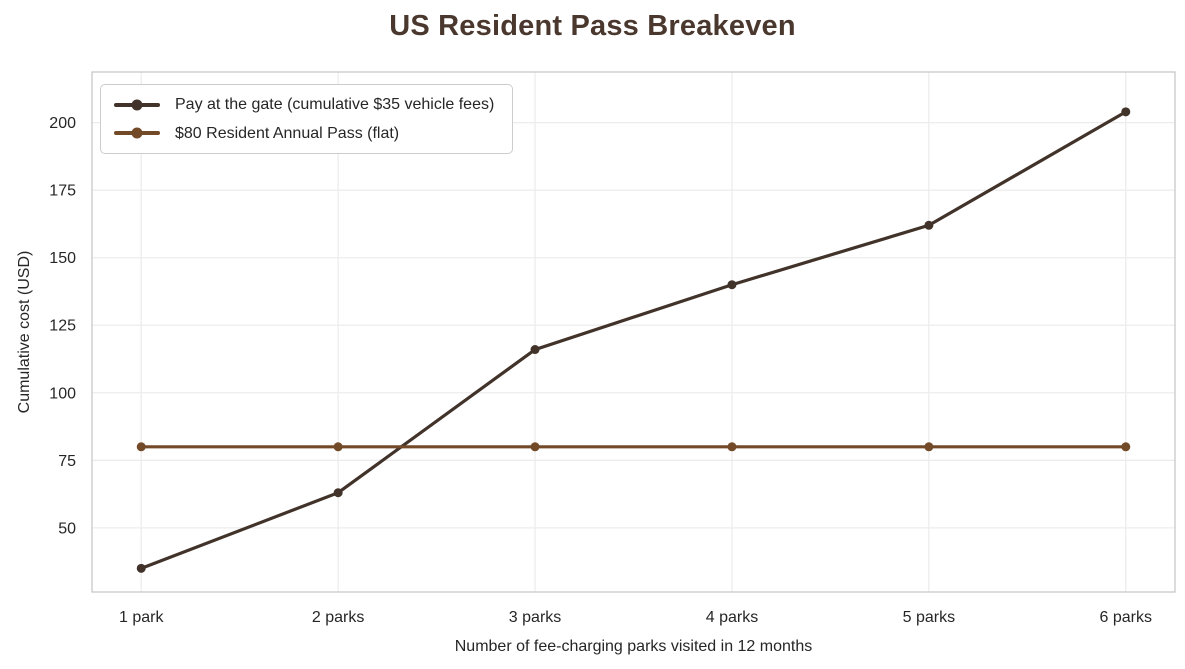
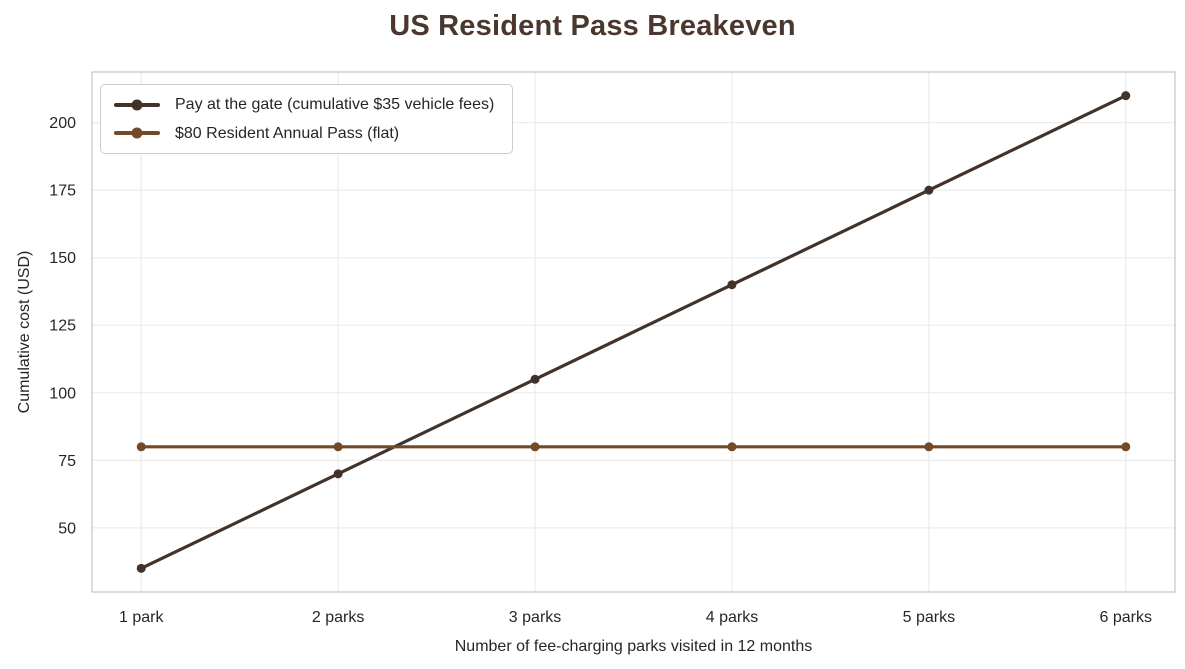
Pay at the gate (cumulative $35 vehicle fees)/2 parks: 63 -> 70
Pay at the gate (cumulative $35 vehicle fees)/3 parks: 116 -> 105
Pay at the gate (cumulative $35 vehicle fees)/5 parks: 162 -> 175
Pay at the gate (cumulative $35 vehicle fees)/6 parks: 204 -> 210
